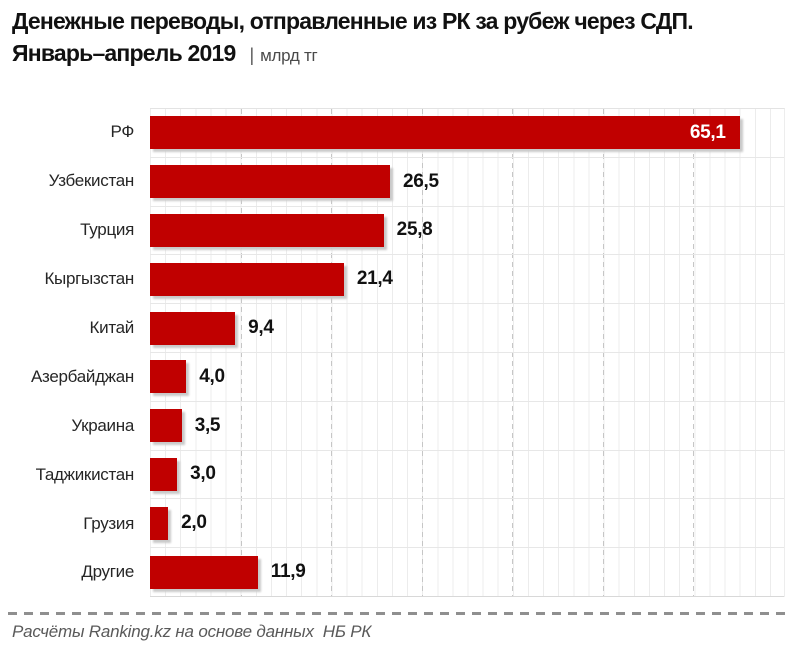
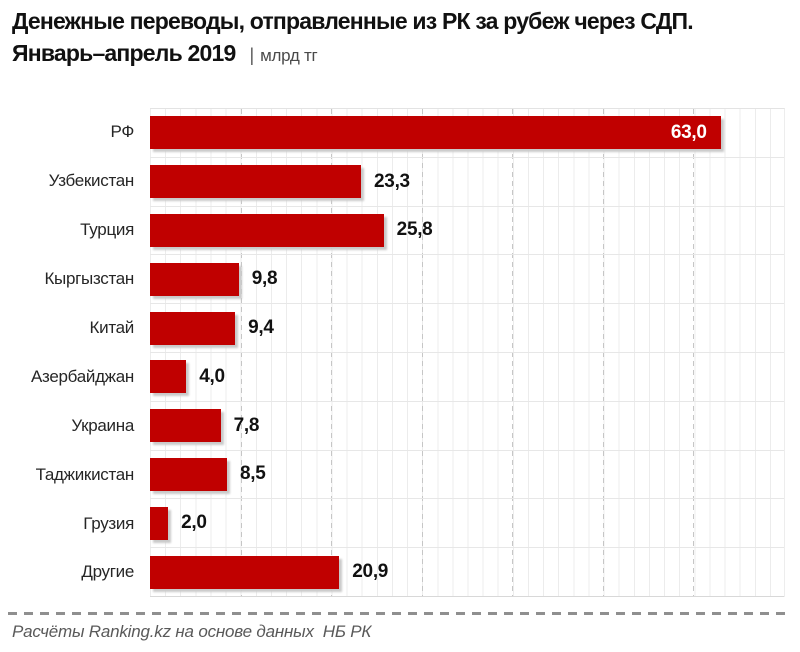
РФ: 65,1 -> 63,0
Узбекистан: 26,5 -> 23,3
Кыргызстан: 21,4 -> 9,8
Украина: 3,5 -> 7,8
Таджикистан: 3,0 -> 8,5
Другие: 11,9 -> 20,9
